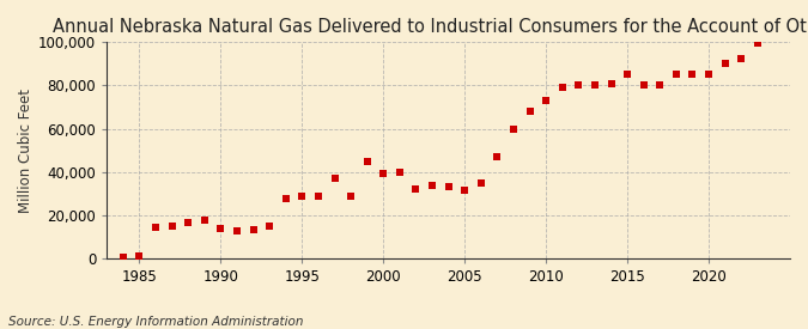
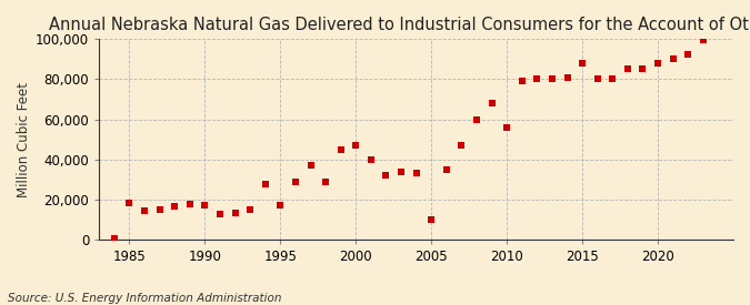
1985: 1,000 -> 18,000
1990: 14,000 -> 17,000
1995: 28,000 -> 17,000
2000: 40,000 -> 47,000
2005: 32,000 -> 10,000
2010: 73,000 -> 56,000
2015: 85,000 -> 88,000
2020: 85,000 -> 88,000
